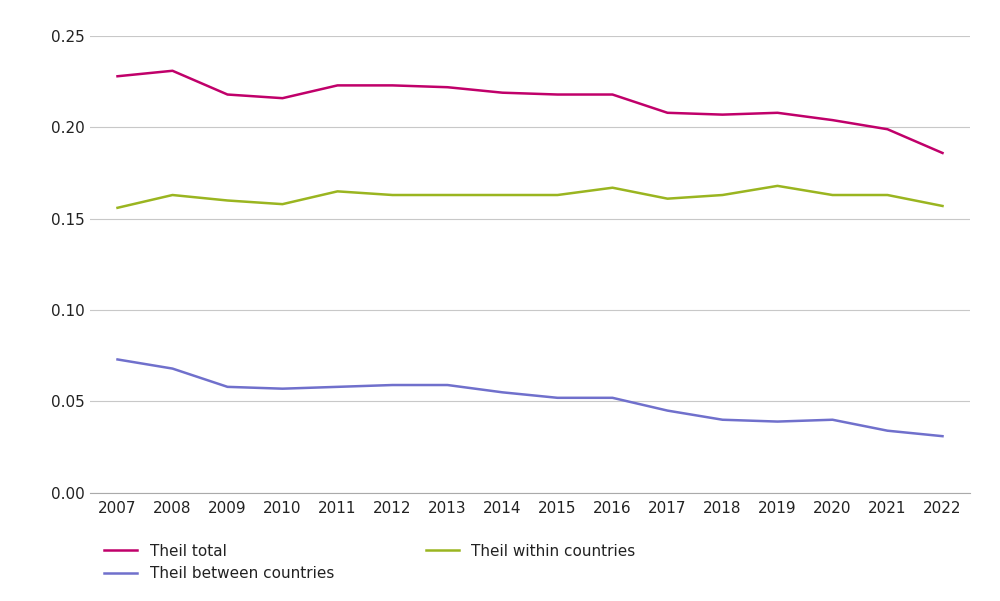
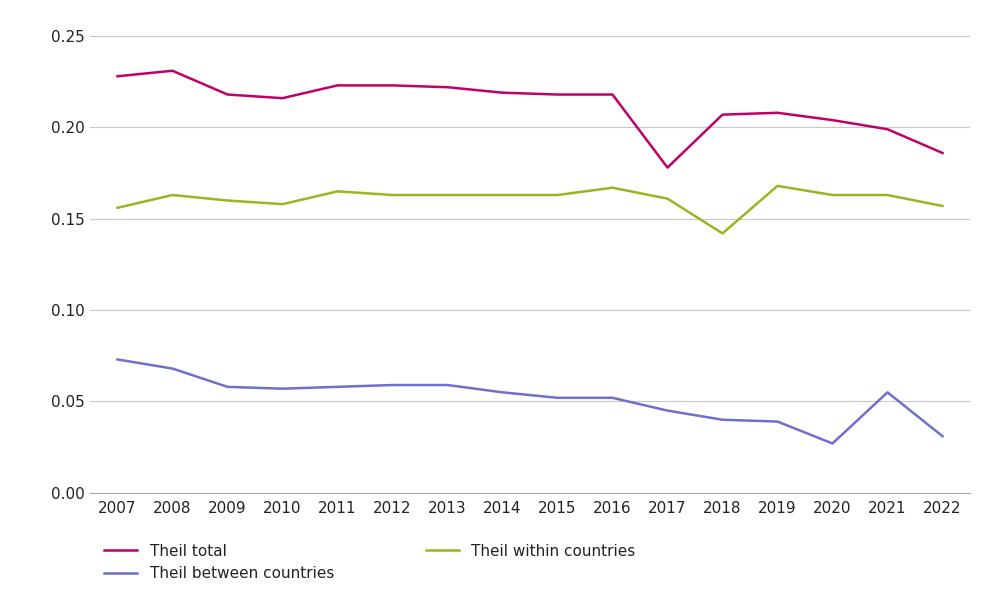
Theil total/2017: 0.208 -> 0.178
Theil within countries/2018: 0.163 -> 0.142
Theil between countries/2020: 0.040 -> 0.027
Theil between countries/2021: 0.034 -> 0.055
